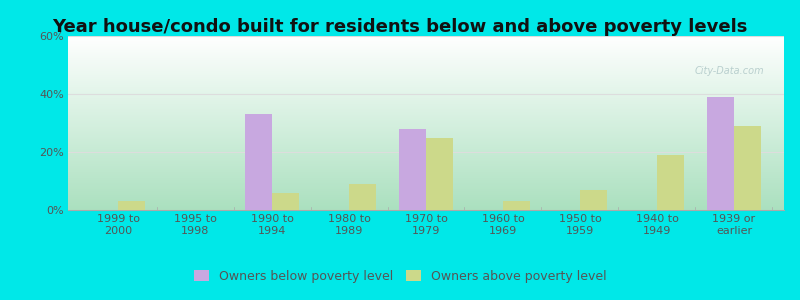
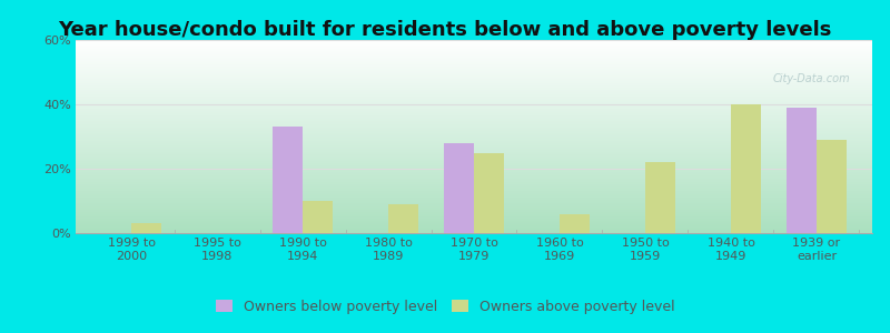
Owners above poverty level/1990 to 1994: 6% -> 10%
Owners above poverty level/1960 to 1969: 3% -> 6%
Owners above poverty level/1950 to 1959: 7% -> 22%
Owners above poverty level/1940 to 1949: 19% -> 40%
